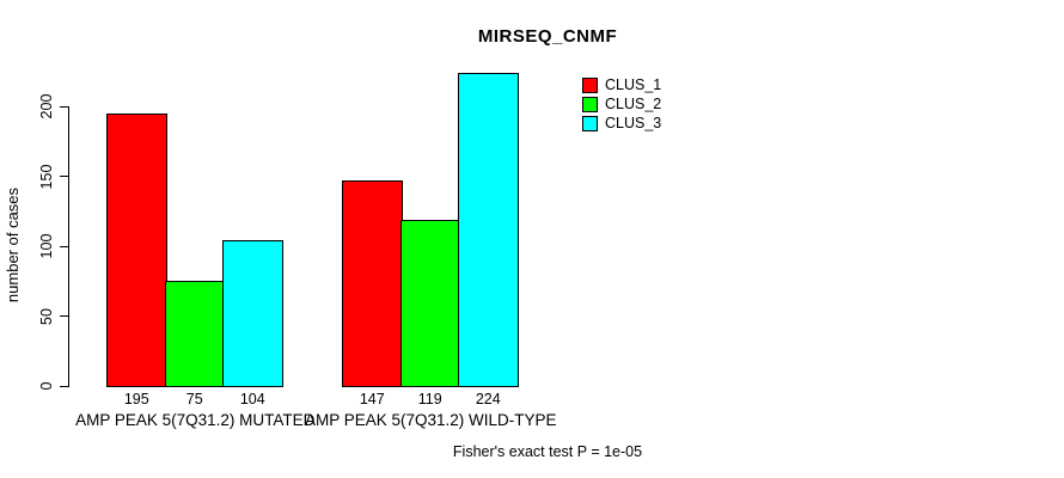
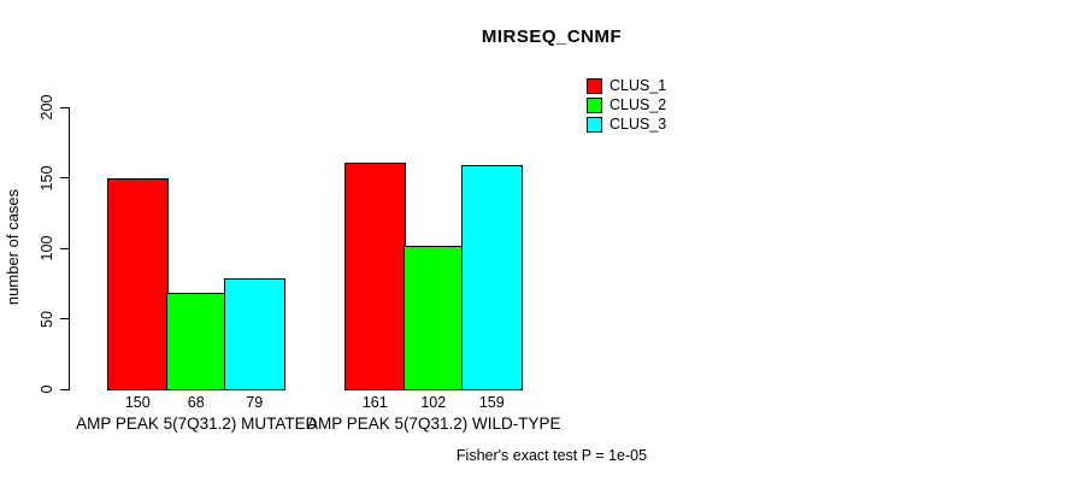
CLUS_1/AMP PEAK 5(7Q31.2) MUTATED: 195 -> 150
CLUS_2/AMP PEAK 5(7Q31.2) MUTATED: 75 -> 68
CLUS_3/AMP PEAK 5(7Q31.2) MUTATED: 104 -> 79
CLUS_1/AMP PEAK 5(7Q31.2) WILD-TYPE: 147 -> 161
CLUS_2/AMP PEAK 5(7Q31.2) WILD-TYPE: 119 -> 102
CLUS_3/AMP PEAK 5(7Q31.2) WILD-TYPE: 224 -> 159
